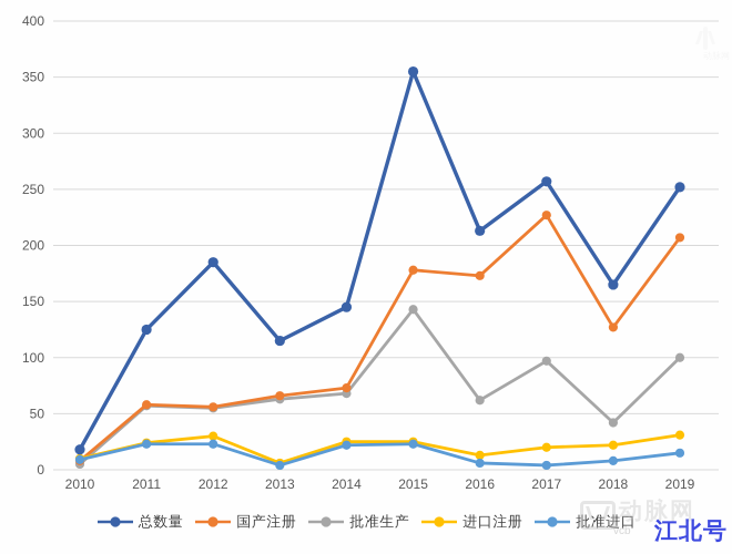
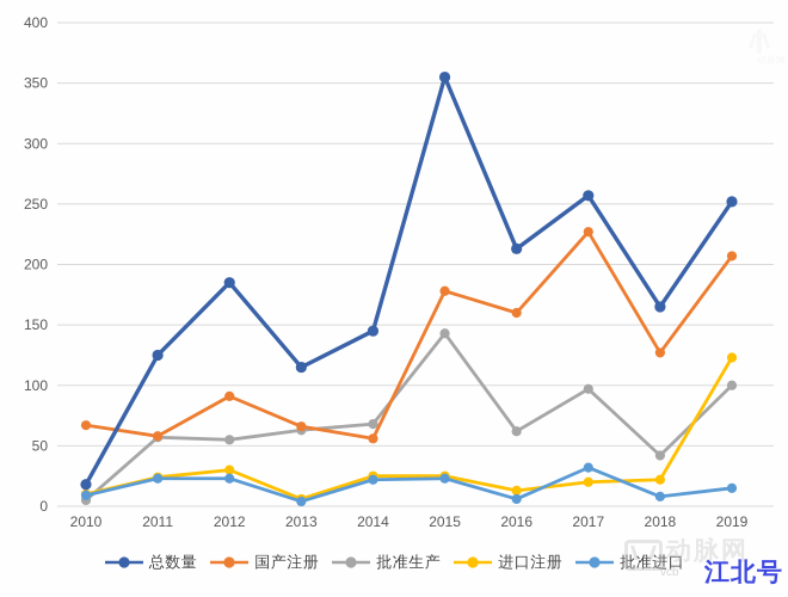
国产注册/2010: 8 -> 67
国产注册/2012: 56 -> 91
国产注册/2014: 73 -> 56
国产注册/2016: 173 -> 160
批准进口/2017: 4 -> 32
进口注册/2019: 31 -> 123
